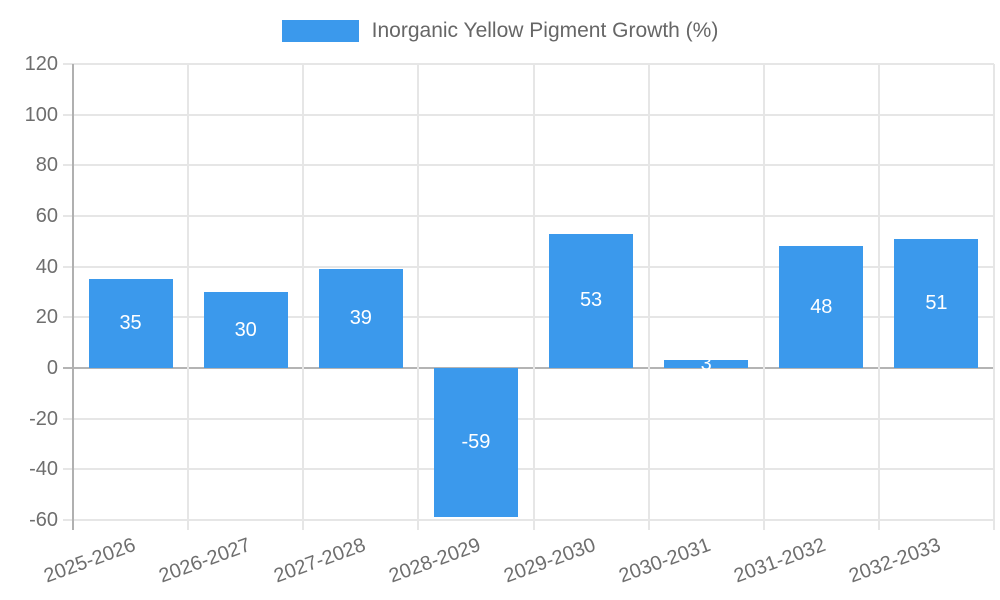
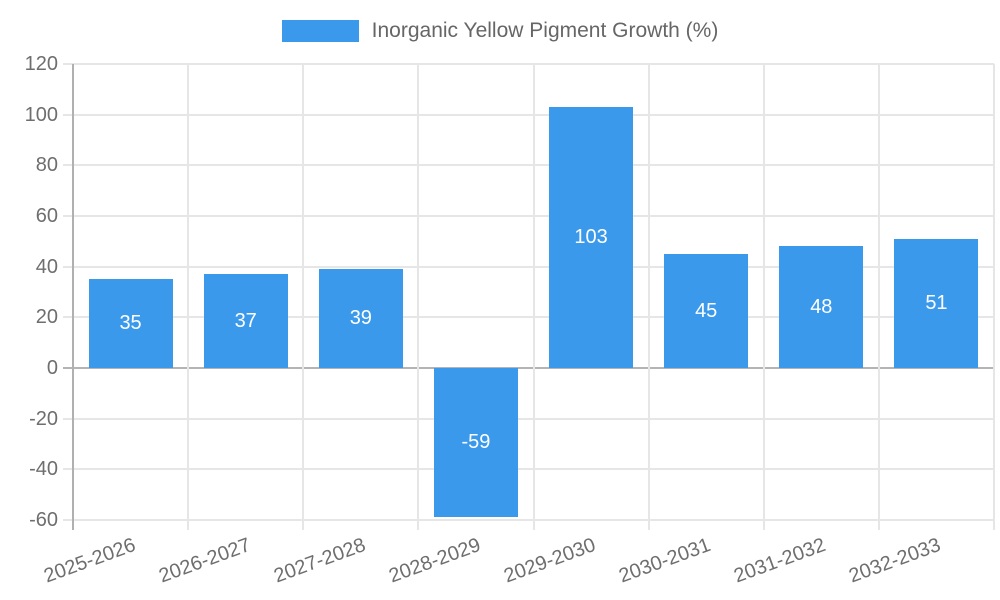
2026-2027: 30 -> 37
2029-2030: 53 -> 103
2030-2031: 3 -> 45
